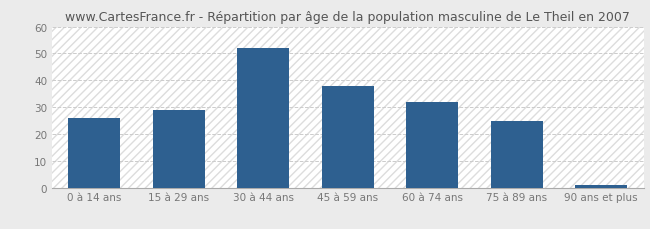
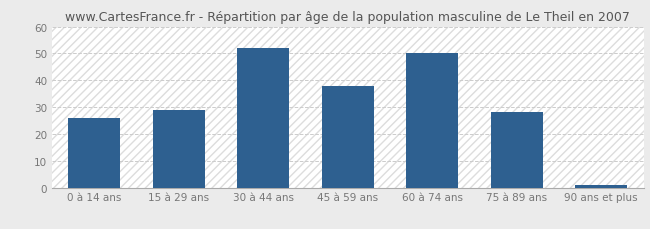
60 à 74 ans: 32 -> 50
75 à 89 ans: 25 -> 28
